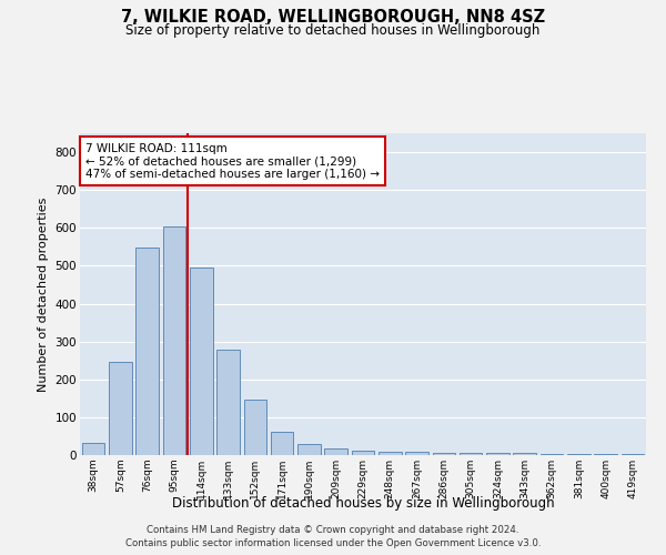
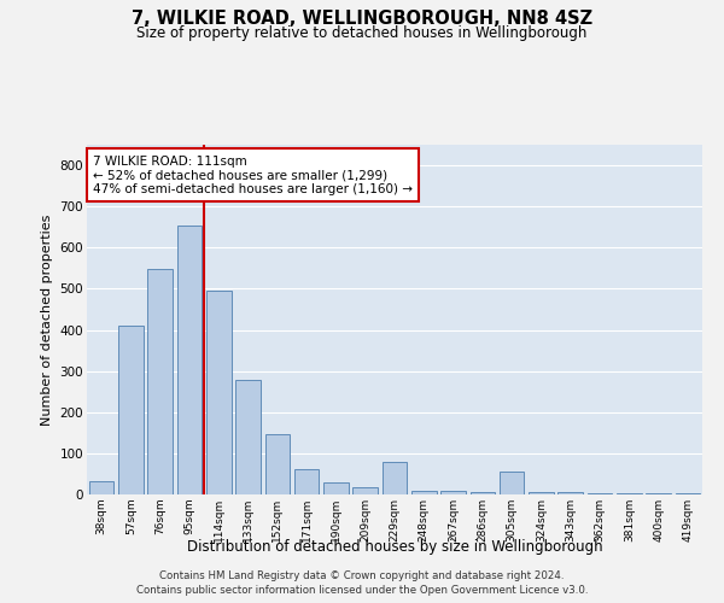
57sqm: 247 -> 410
95sqm: 605 -> 655
229sqm: 13 -> 80
305sqm: 5 -> 55
